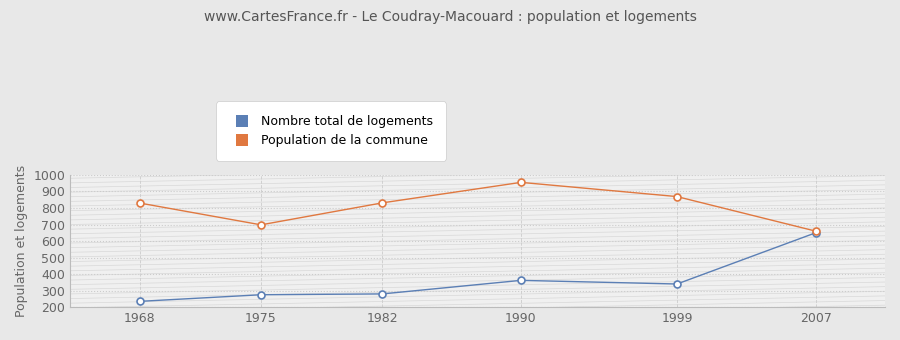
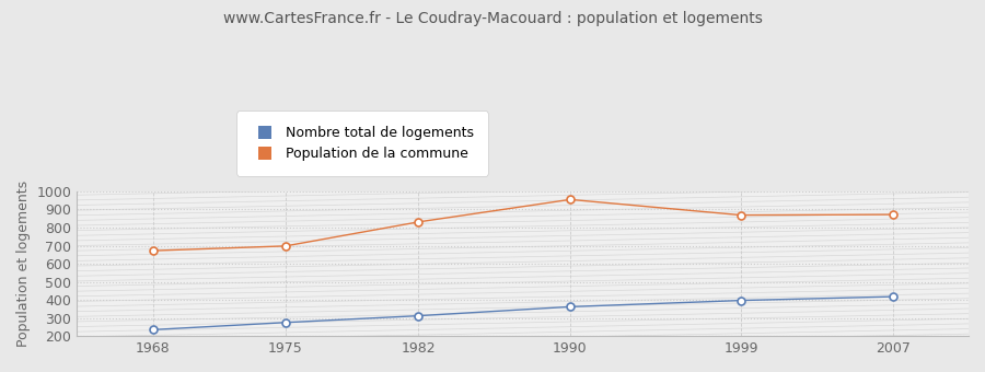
Population de la commune/1968: 830 -> 670
Nombre total de logements/1982: 280 -> 310
Nombre total de logements/1999: 340 -> 400
Nombre total de logements/2007: 650 -> 420
Population de la commune/2007: 660 -> 870
